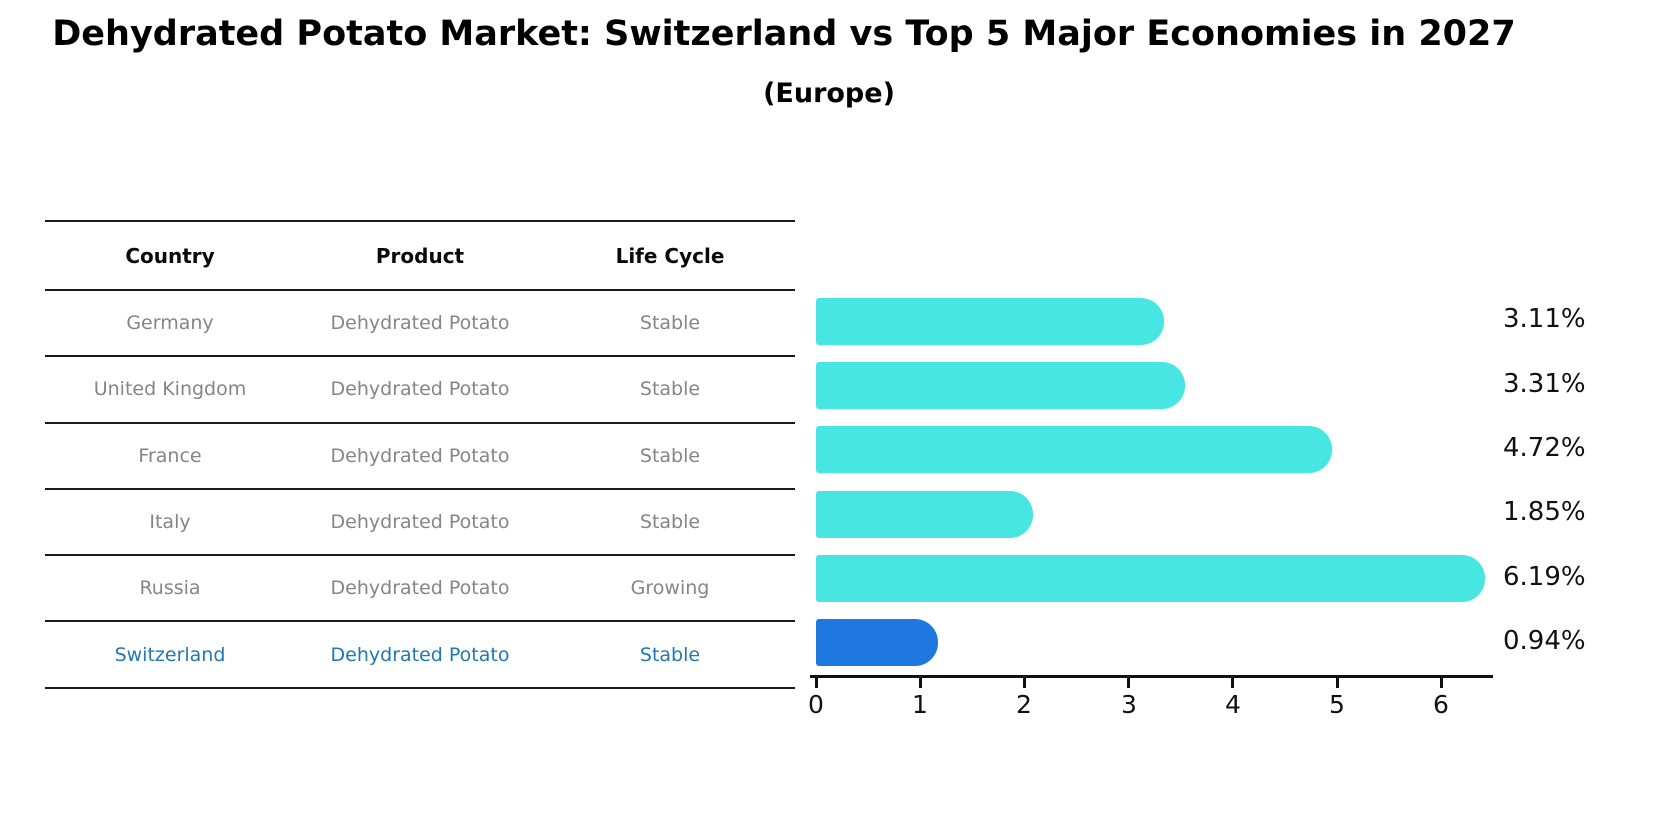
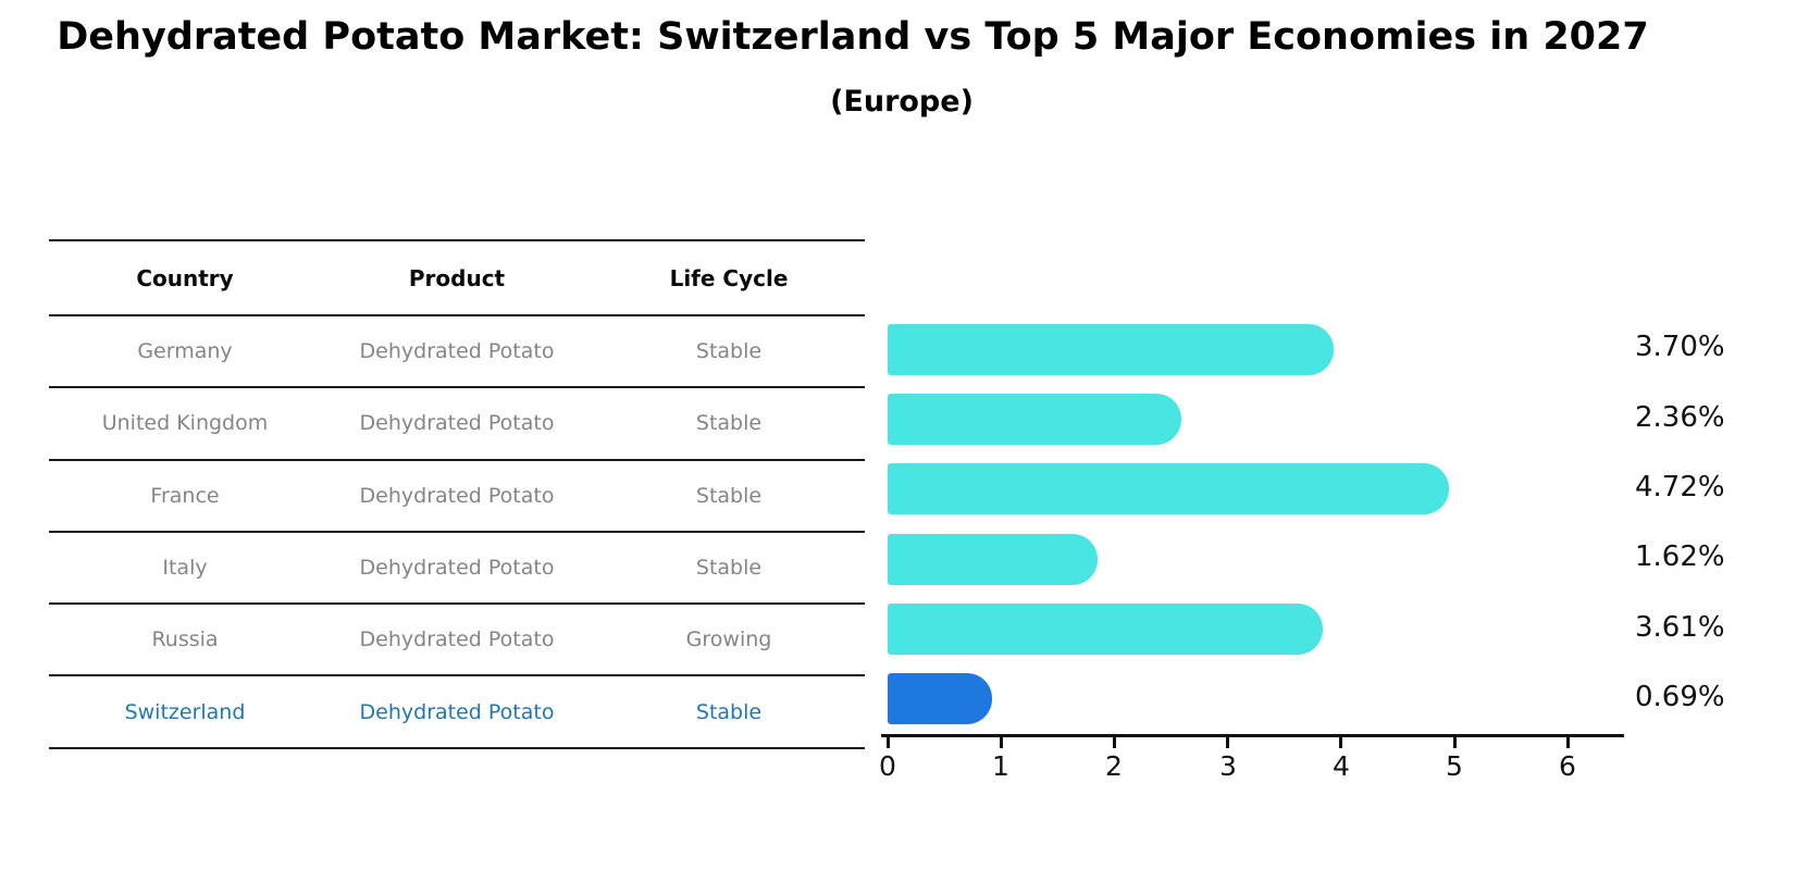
Germany: 3.11% -> 3.70%
United Kingdom: 3.31% -> 2.36%
Italy: 1.85% -> 1.62%
Russia: 6.19% -> 3.61%
Switzerland: 0.94% -> 0.69%
